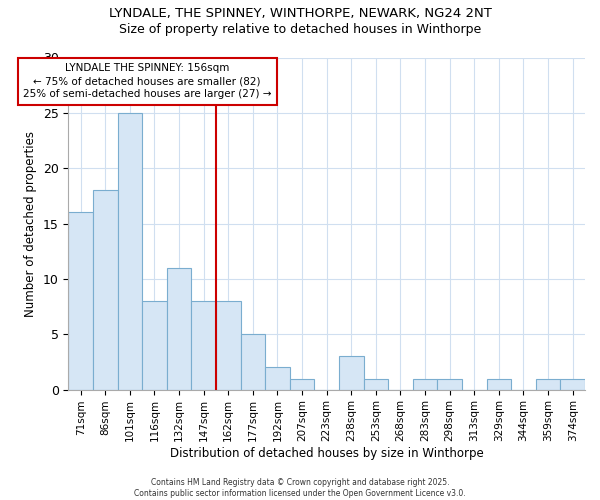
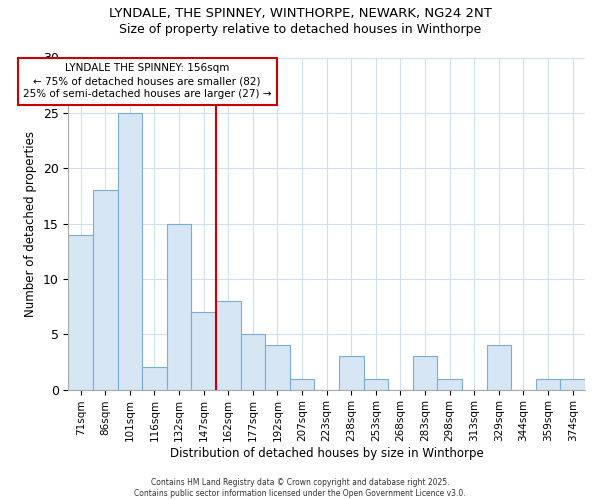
71sqm: 16 -> 14
116sqm: 8 -> 2
132sqm: 11 -> 15
147sqm: 8 -> 7
192sqm: 2 -> 4
283sqm: 1 -> 3
329sqm: 1 -> 4
